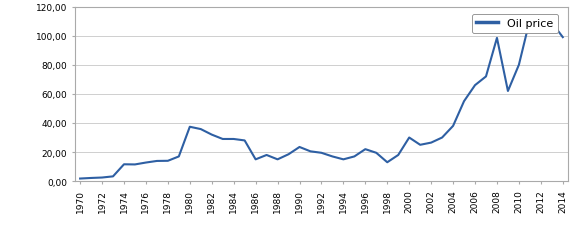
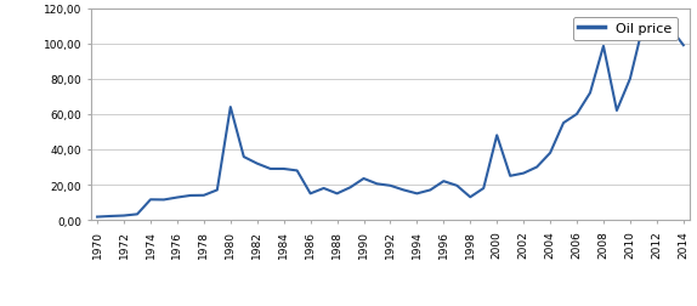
1980: 37 -> 64
2000: 30 -> 48
2006: 66 -> 60
